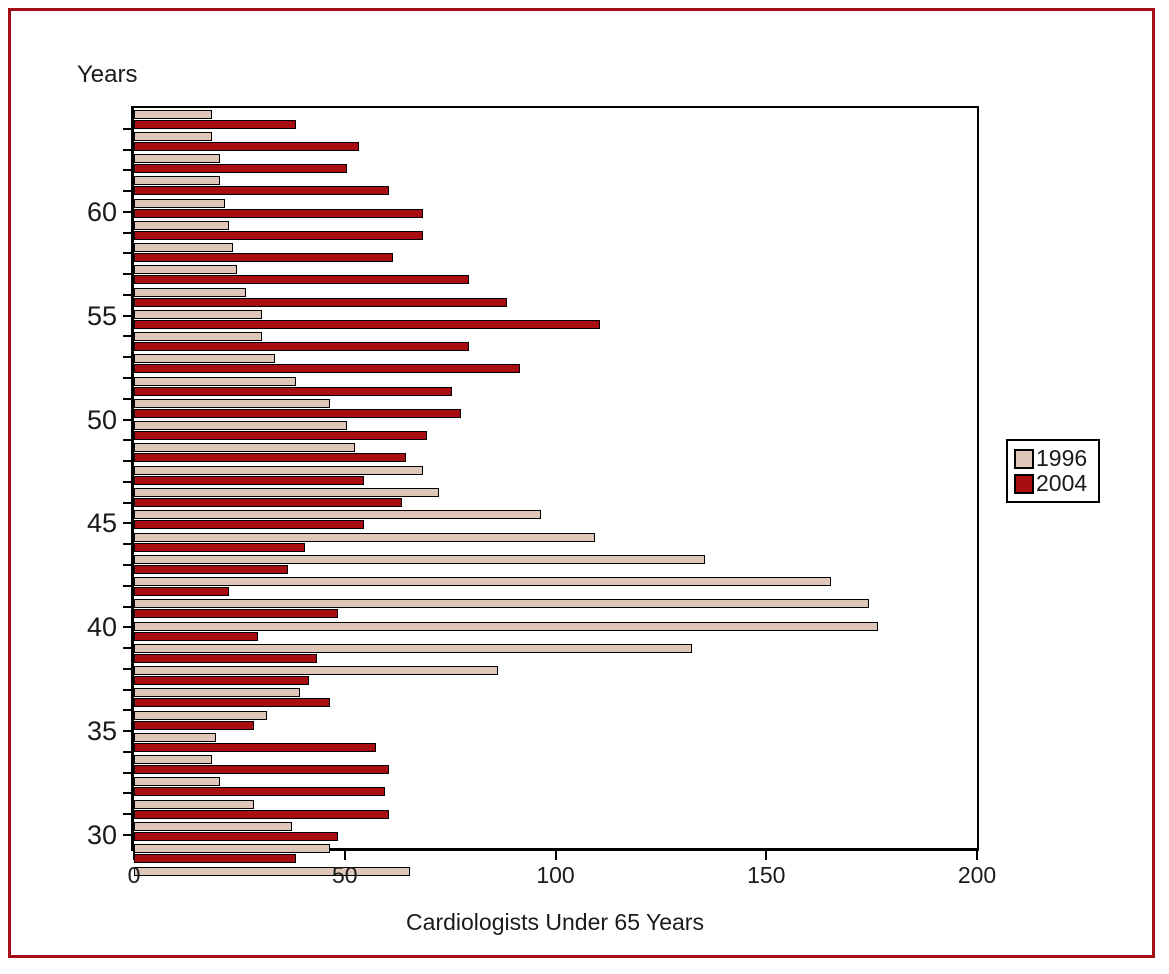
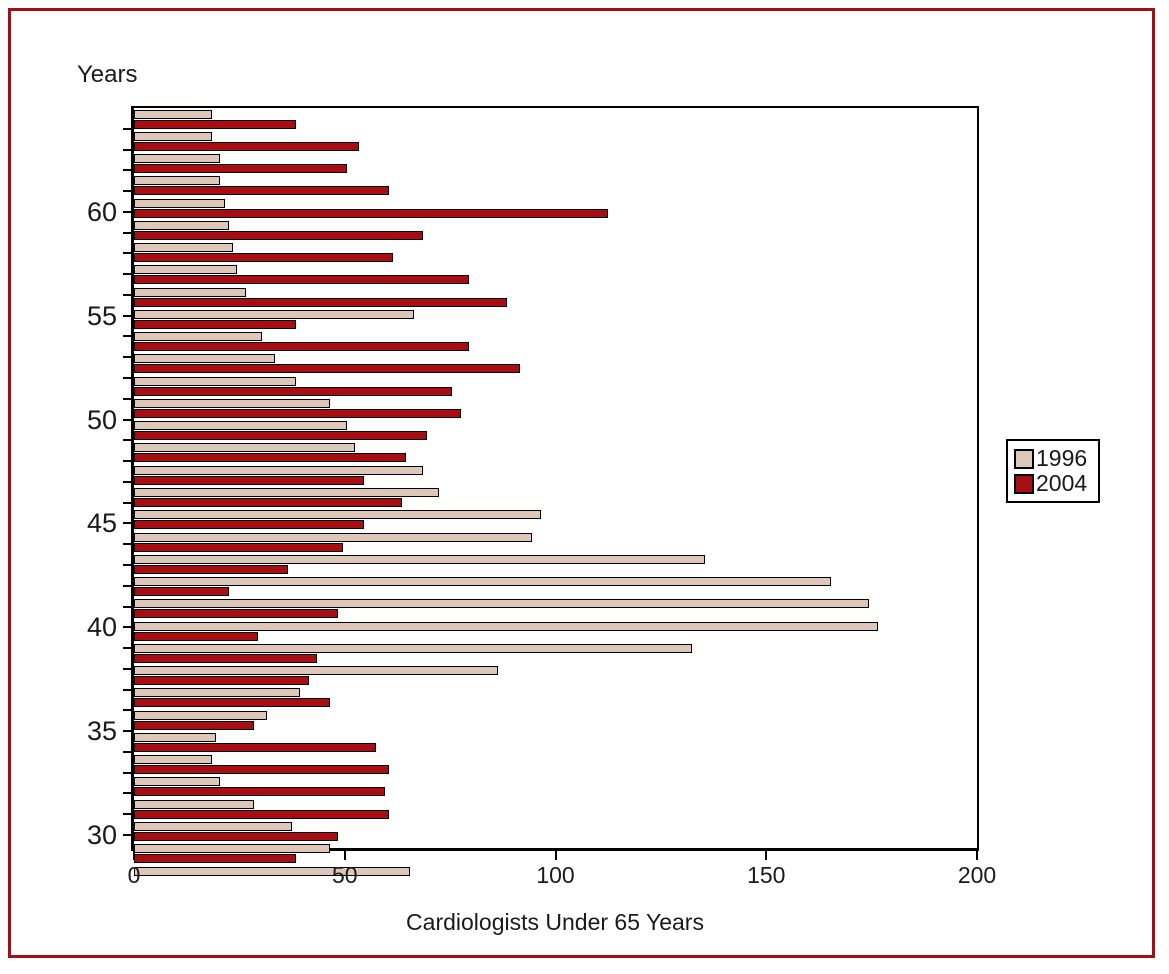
2004/60: 68 -> 112
1996/55: 30 -> 66
2004/55: 110 -> 38
1996/45: 109 -> 94
2004/45: 40 -> 49
